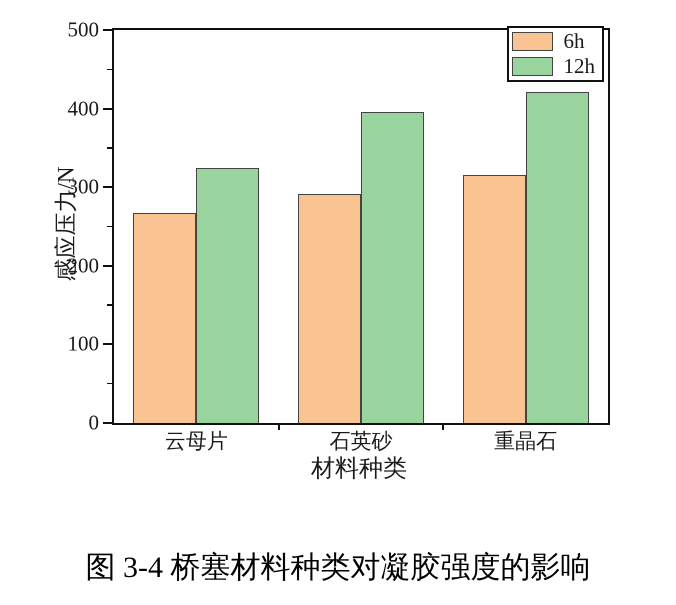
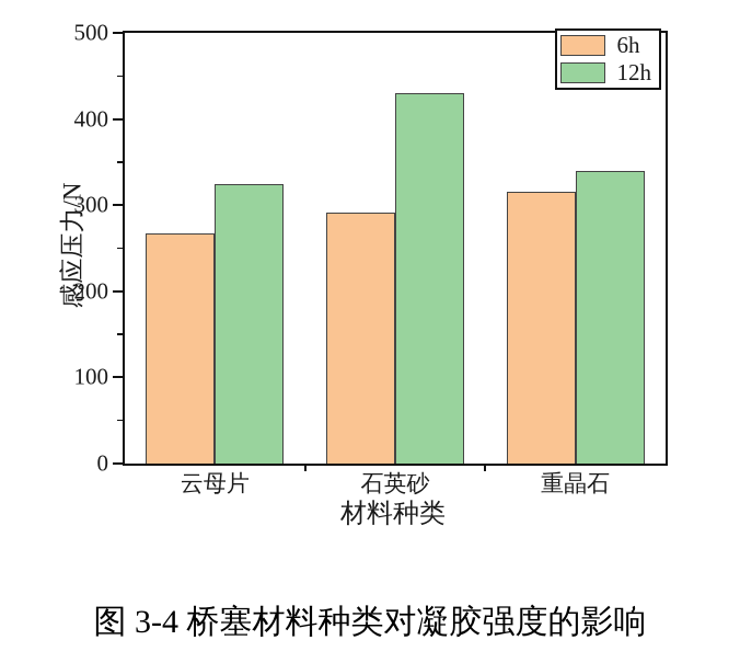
12h/石英砂: 400 -> 430
12h/重晶石: 420 -> 340
